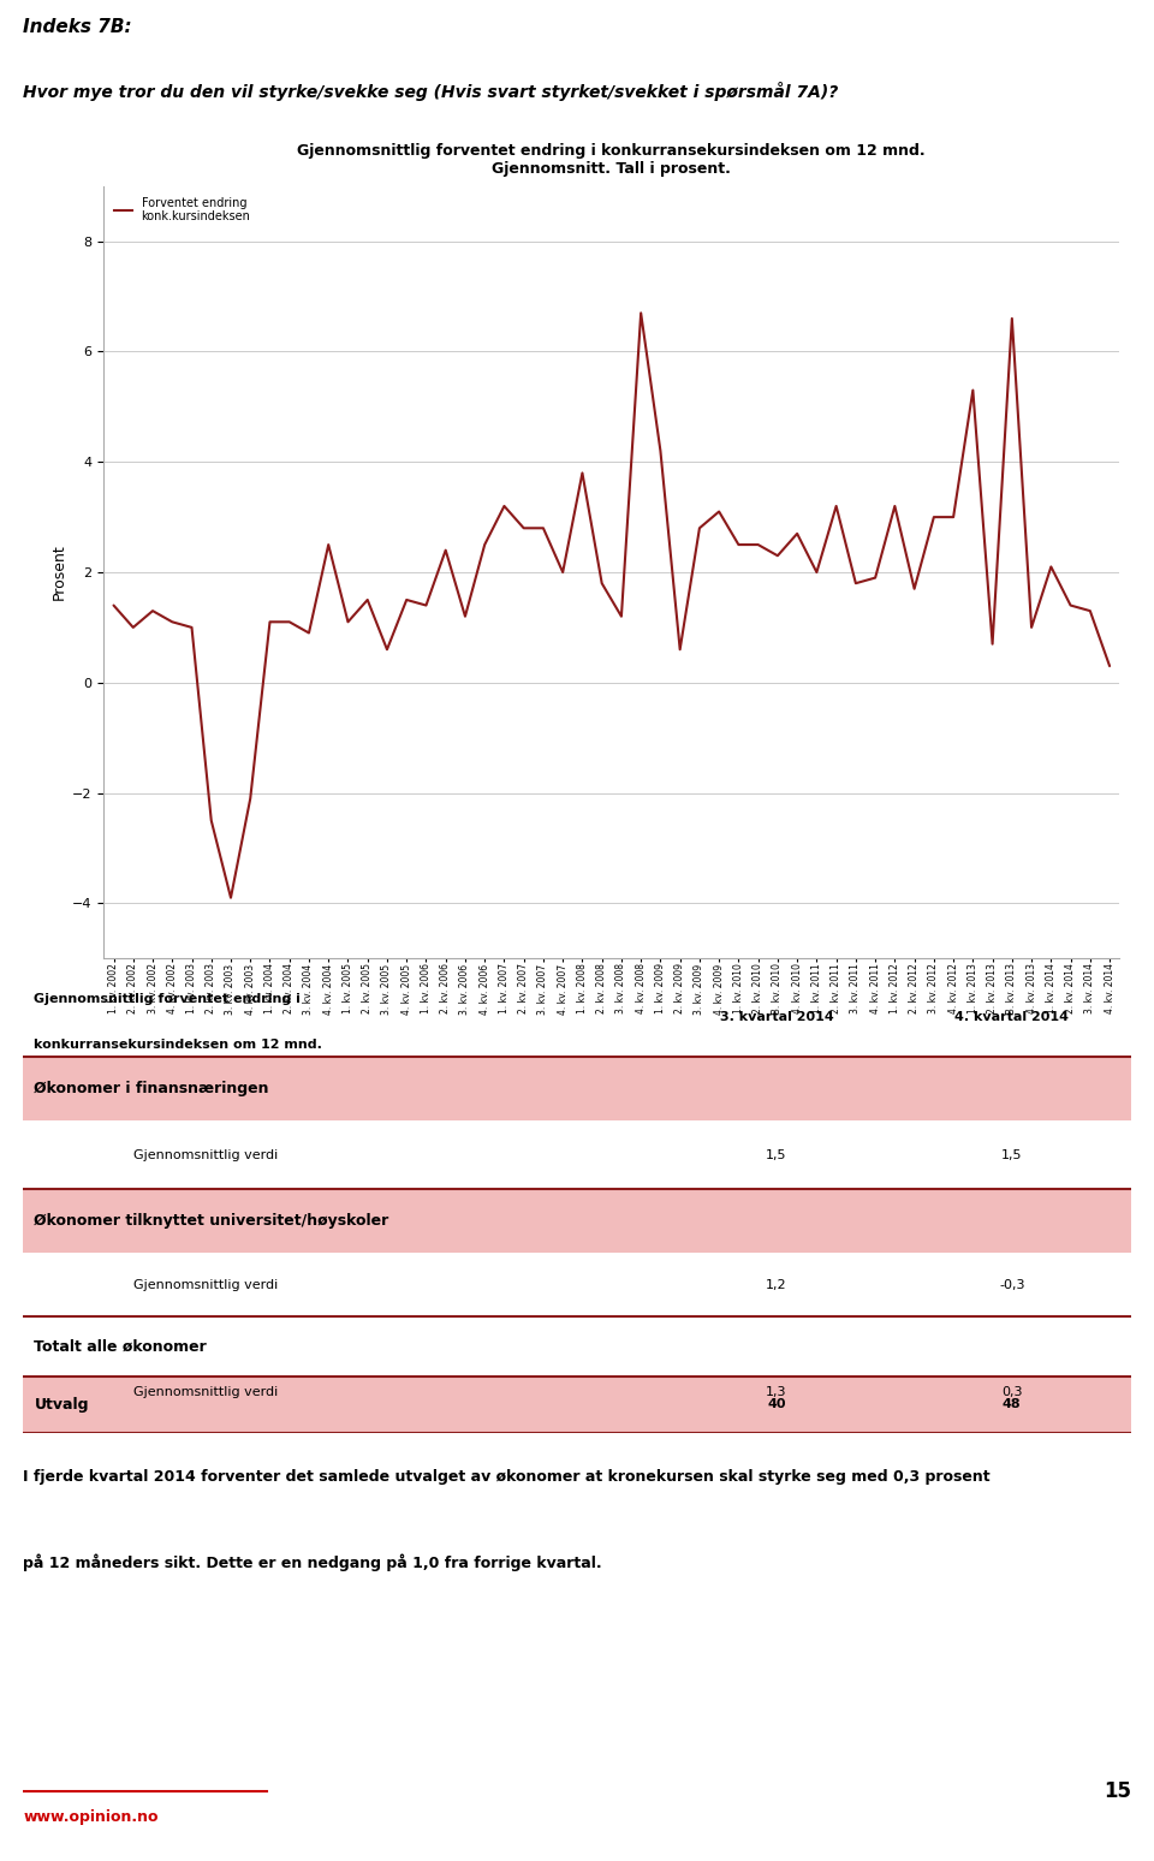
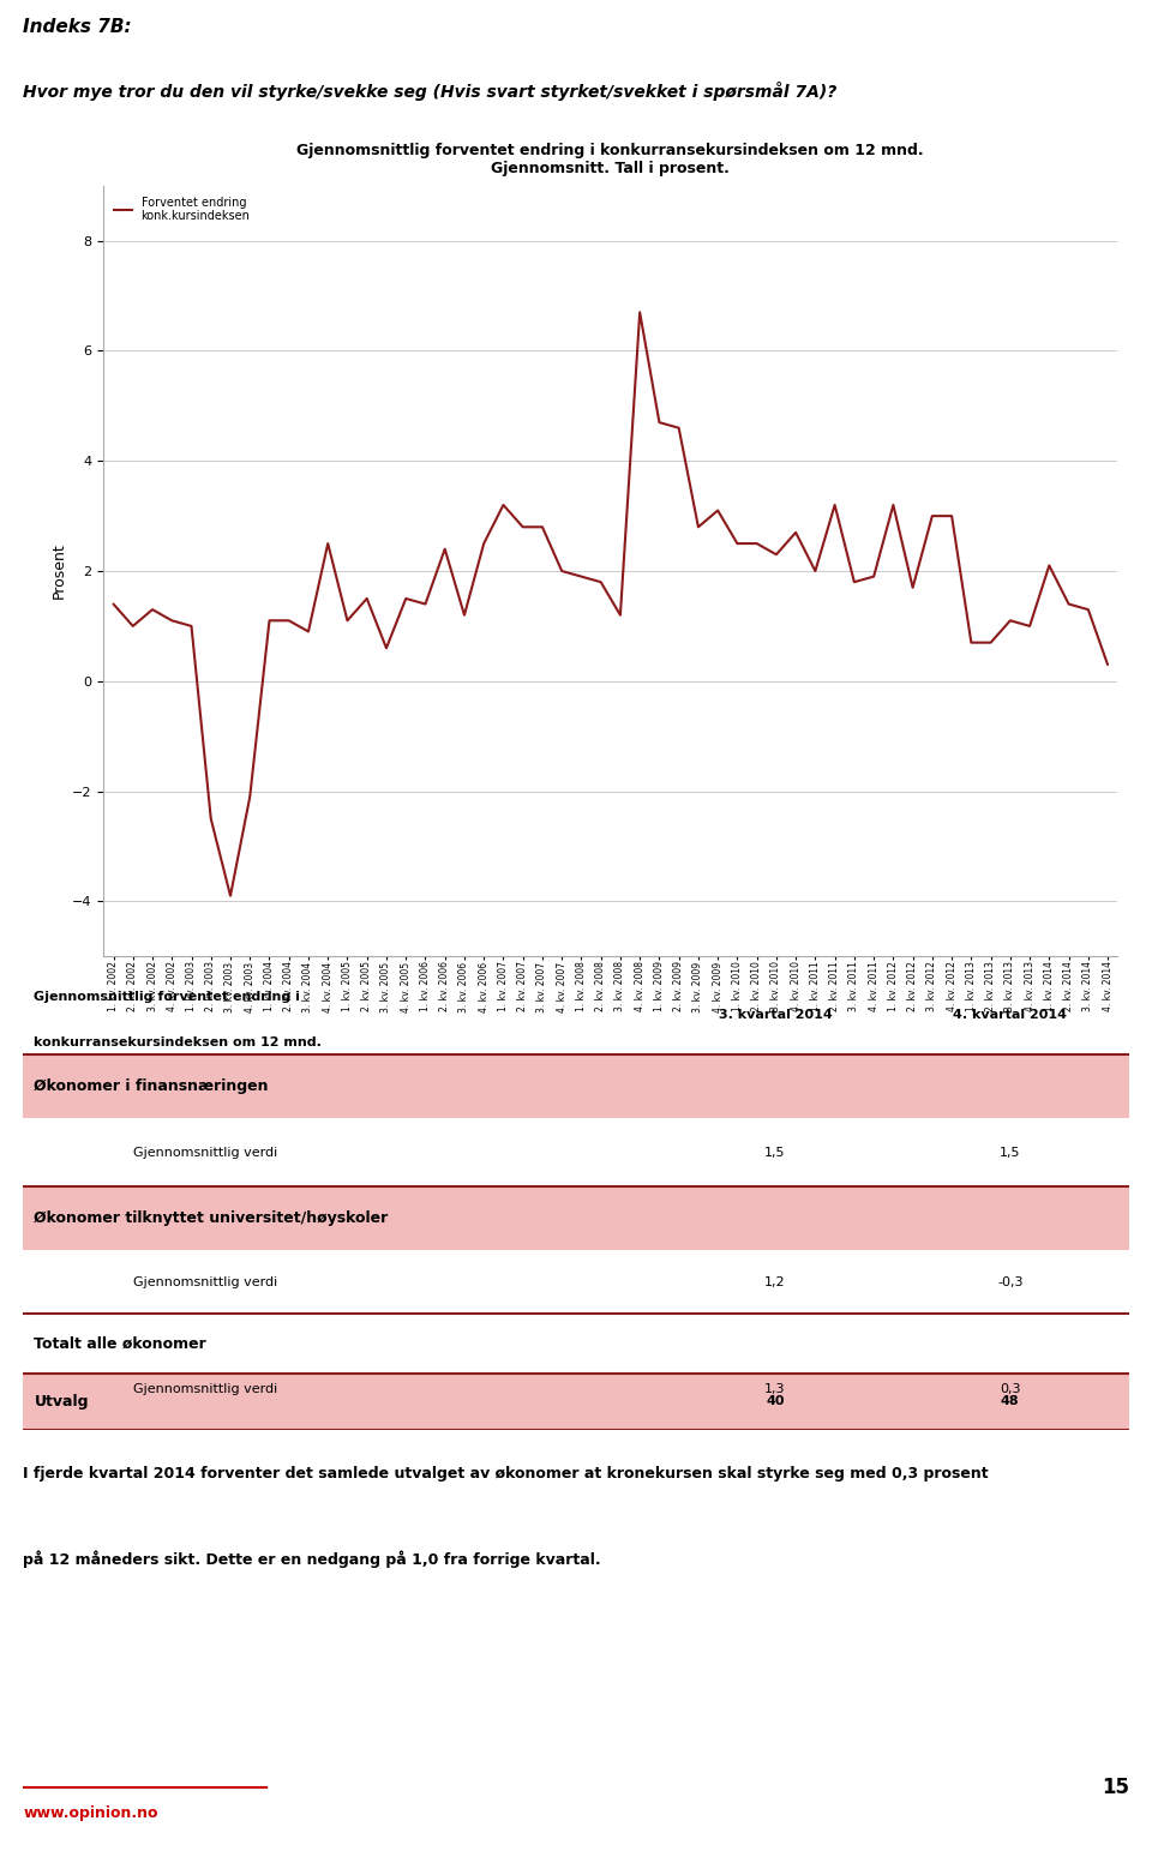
1. kv. 2008: 3.8 -> 1.9
1. kv. 2009: 4.2 -> 4.7
2. kv. 2009: 0.6 -> 4.6
1. kv. 2013: 5.3 -> 0.7
3. kv. 2013: 6.6 -> 1.1
